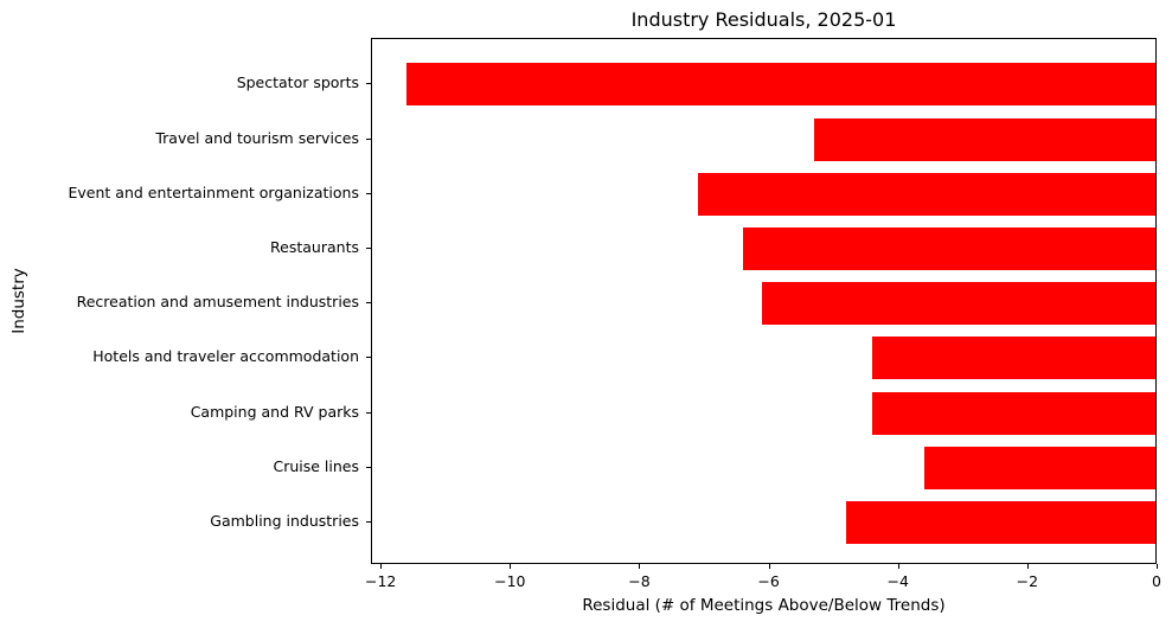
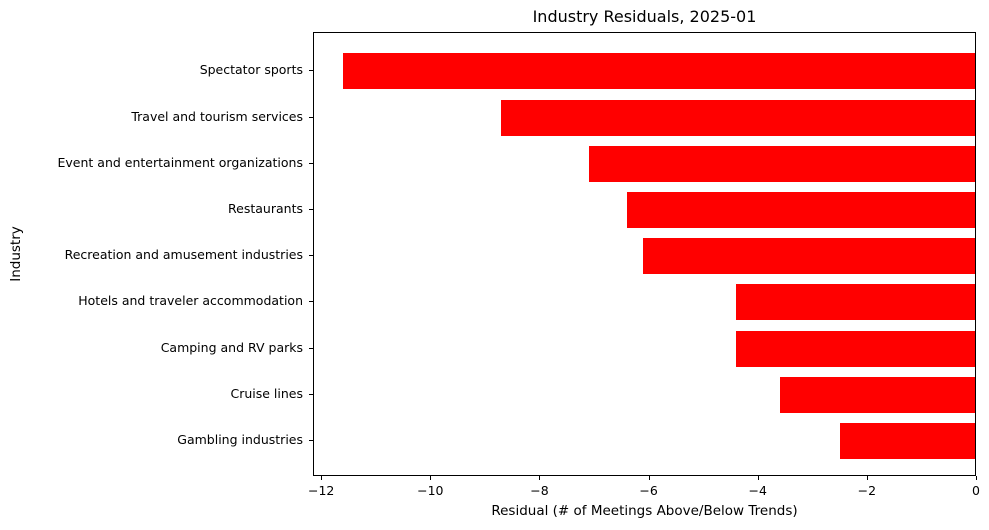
Travel and tourism services: -5.3 -> -8.7
Gambling industries: -4.8 -> -2.5
